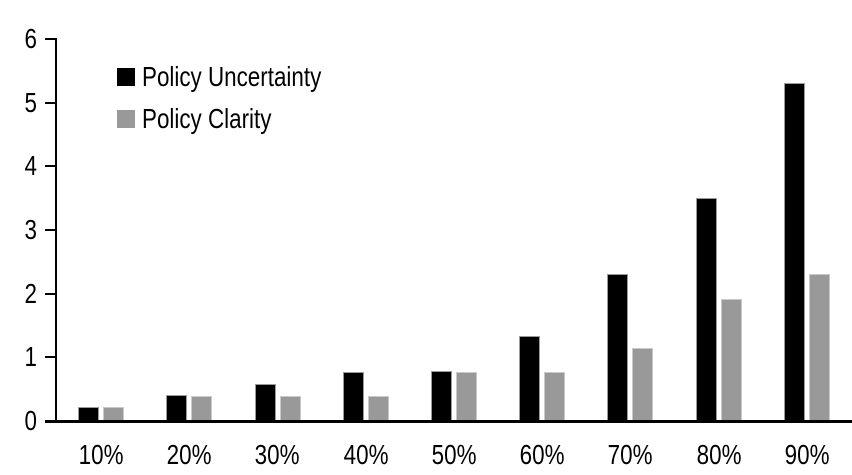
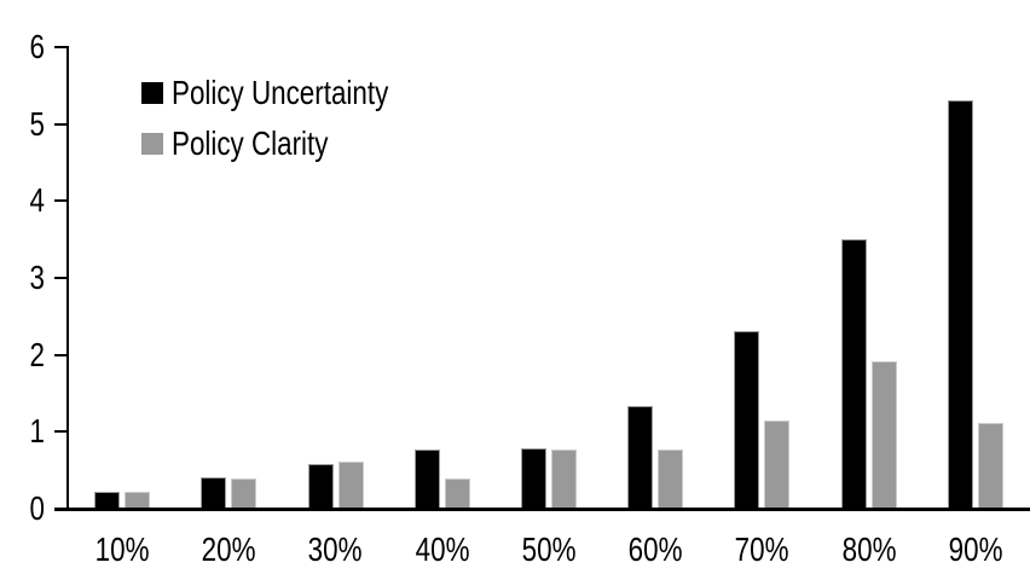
Policy Clarity/30%: 0.4 -> 0.6
Policy Clarity/90%: 2.3 -> 1.1
